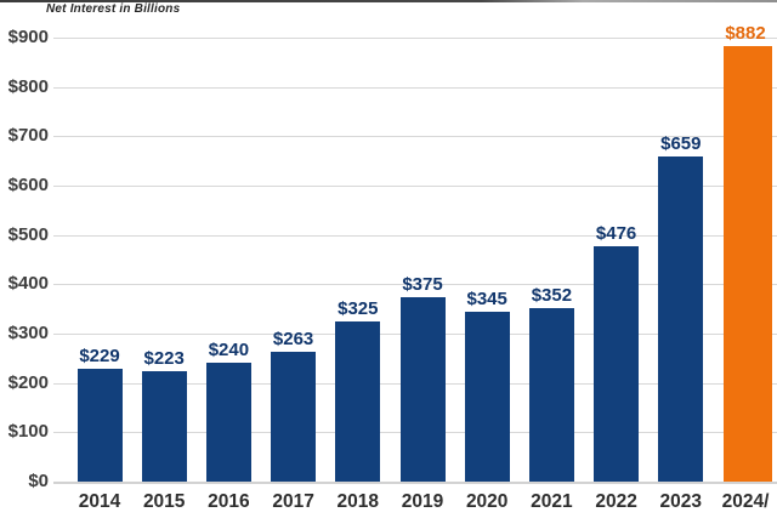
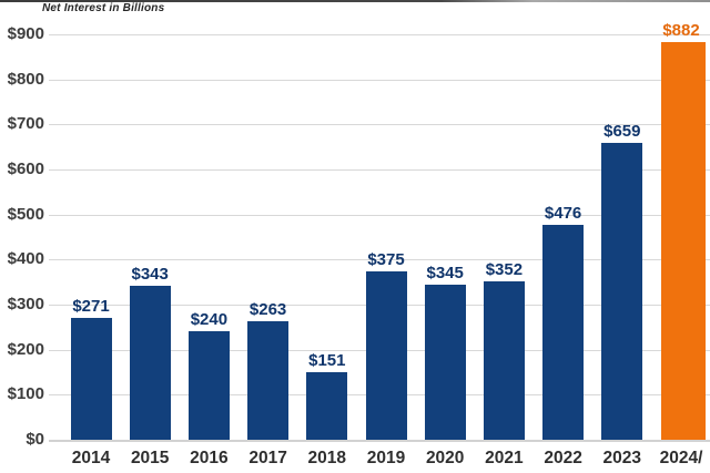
2014: $229 -> $271
2015: $223 -> $343
2018: $325 -> $151
